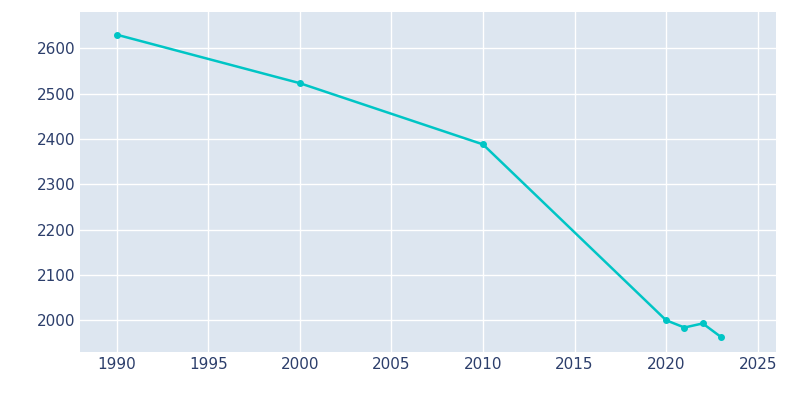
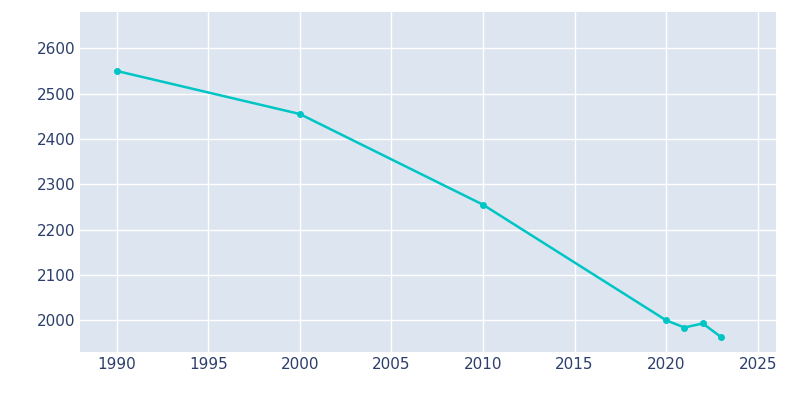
1990: 2630 -> 2550
2000: 2523 -> 2455
2010: 2388 -> 2255
